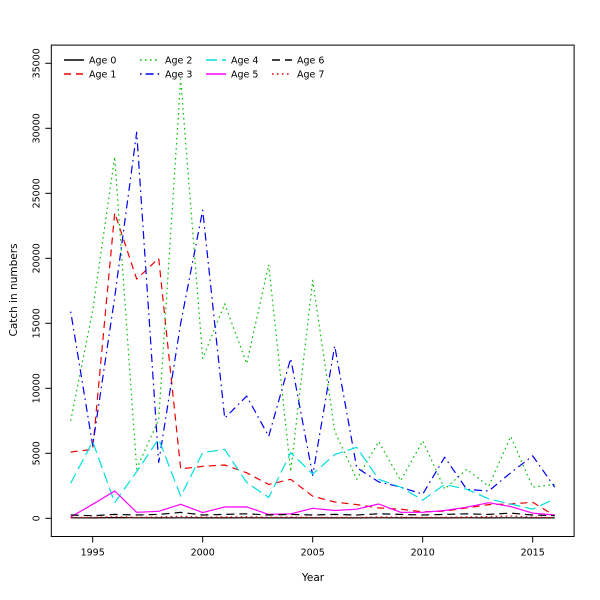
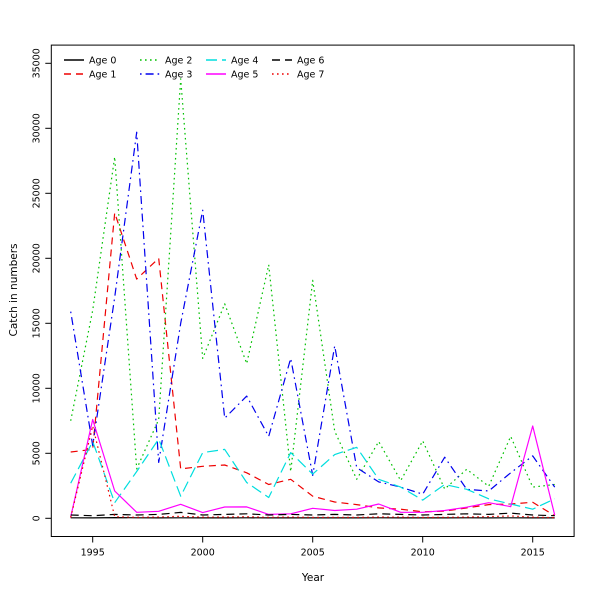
Age 5/1995: 1100 -> 7600
Age 7/1995: 100 -> 7100
Age 5/2015: 400 -> 7100
